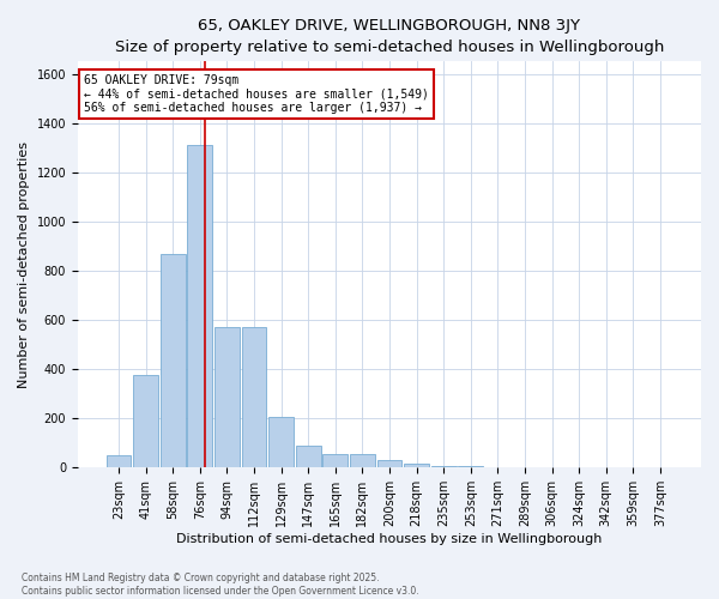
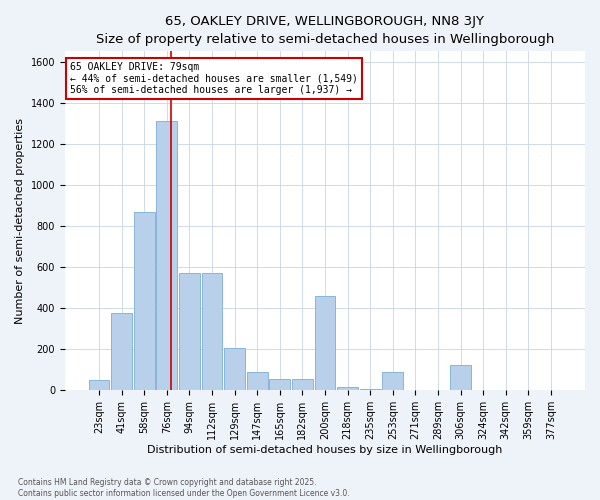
200sqm: 30 -> 460
253sqm: 5 -> 90
306sqm: 2 -> 125
